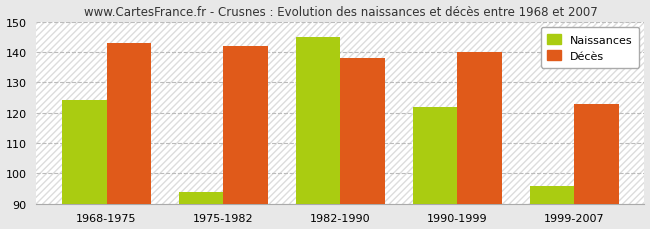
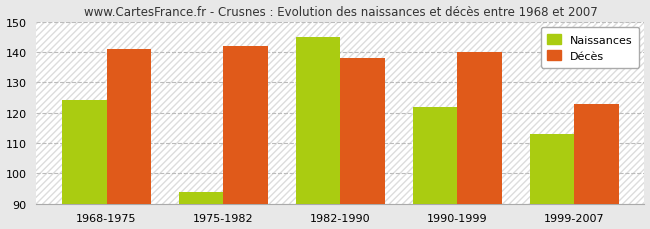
Décès/1968-1975: 143 -> 141
Naissances/1999-2007: 96 -> 113
